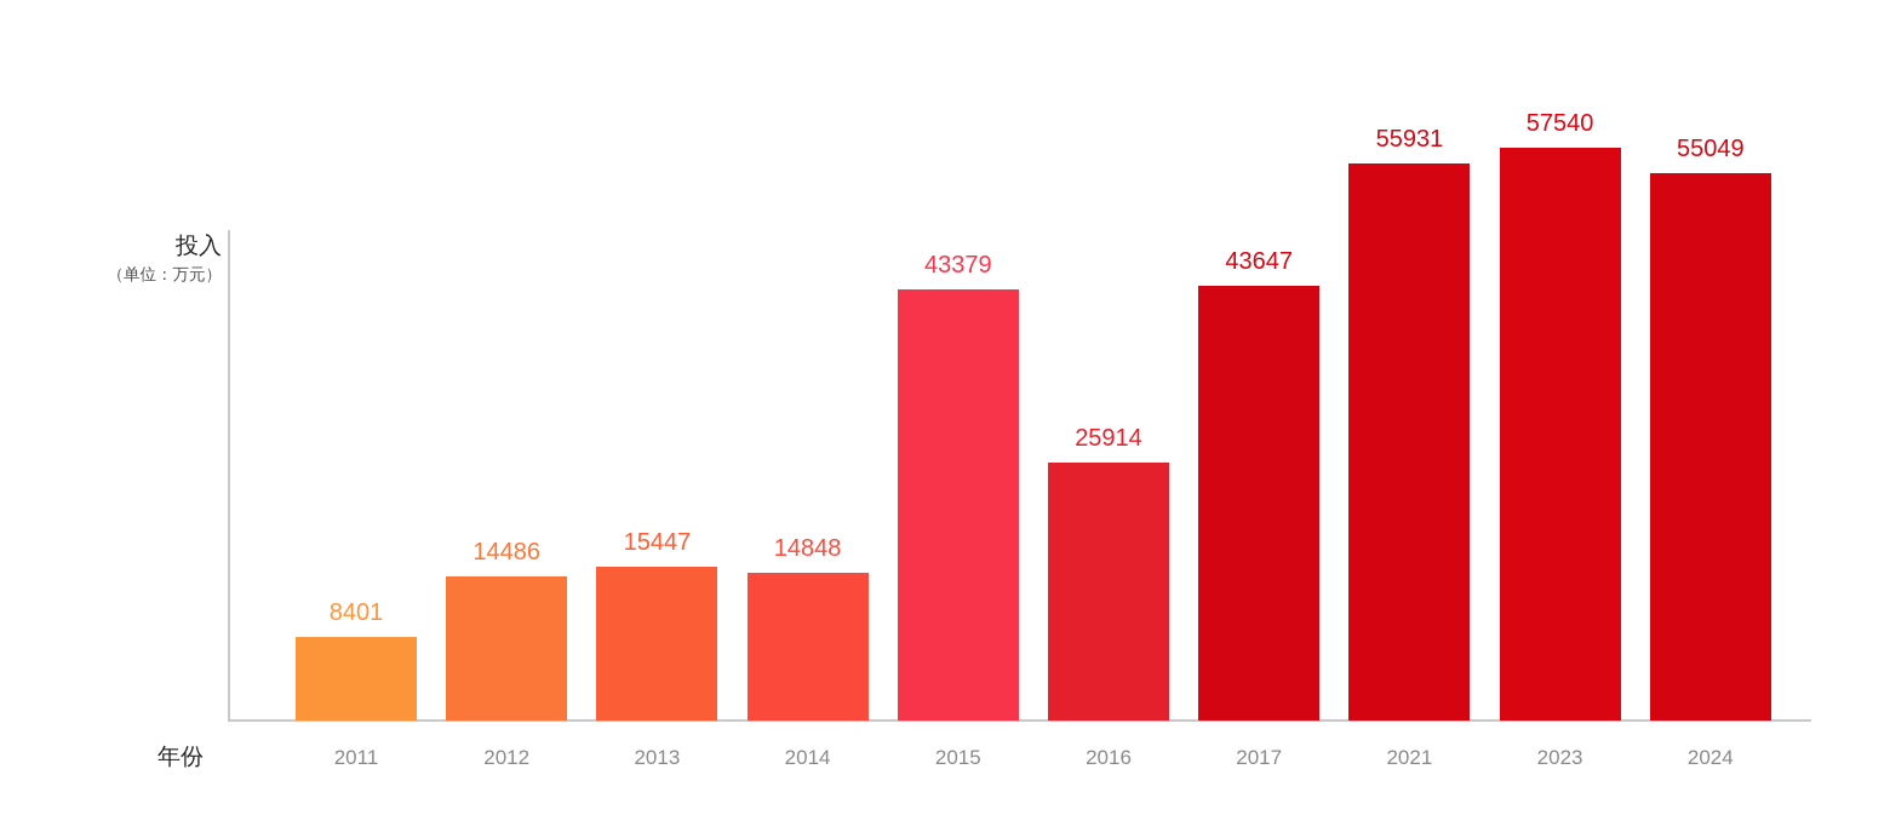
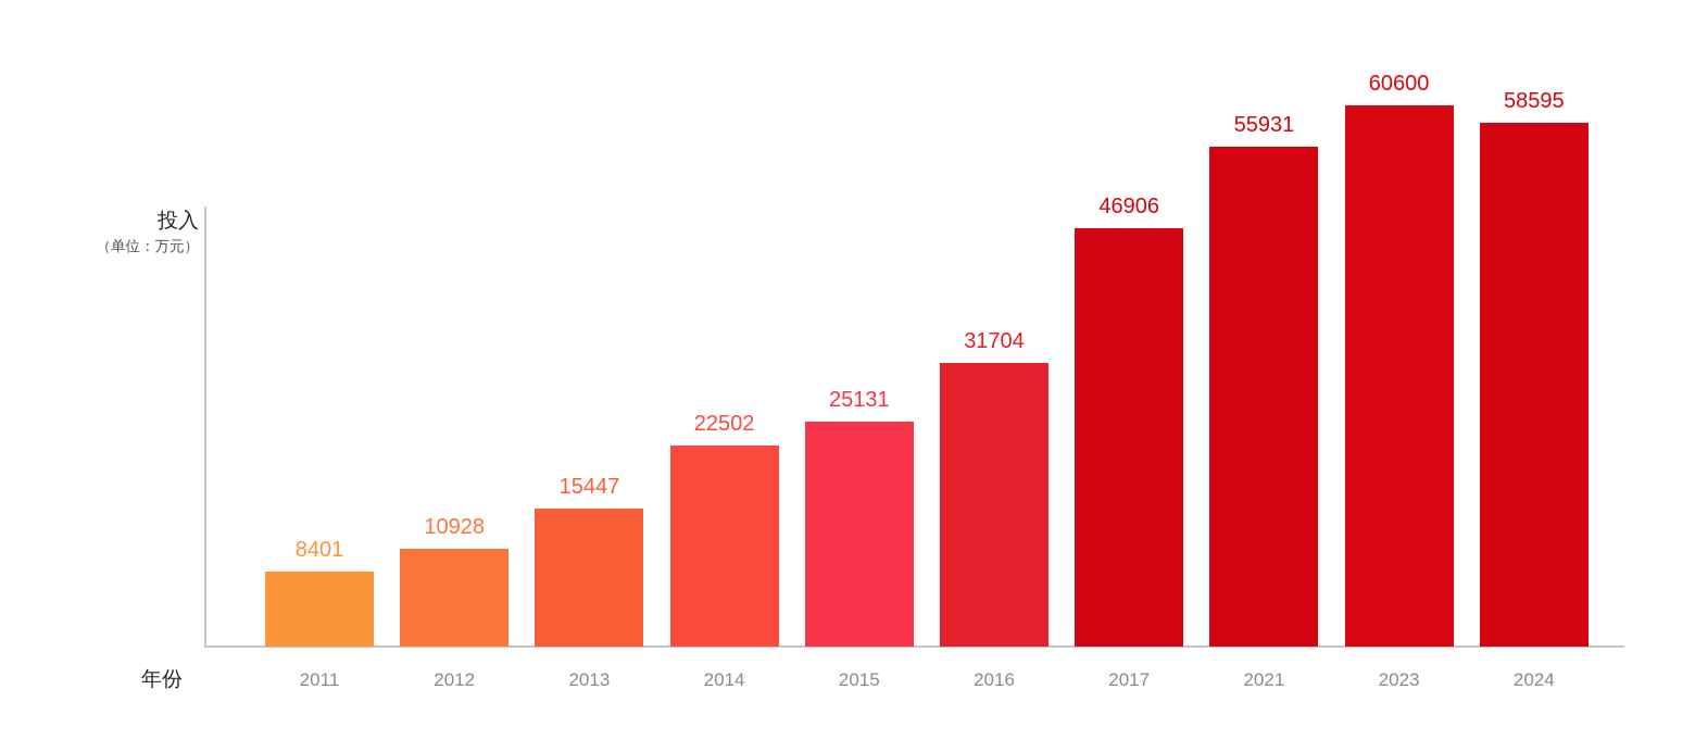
2012: 14486 -> 10928
2014: 14848 -> 22502
2015: 43379 -> 25131
2016: 25914 -> 31704
2017: 43647 -> 46906
2023: 57540 -> 60600
2024: 55049 -> 58595
